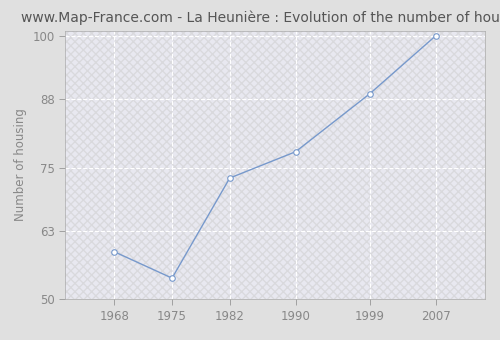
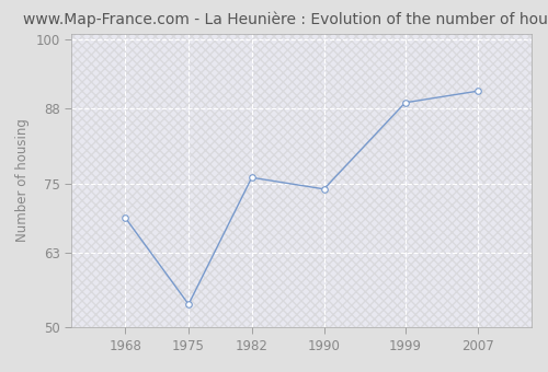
1968: 59 -> 69
1982: 73 -> 76
1990: 78 -> 74
2007: 100 -> 91
